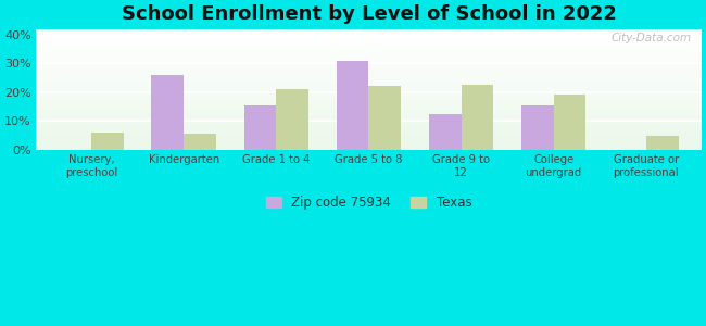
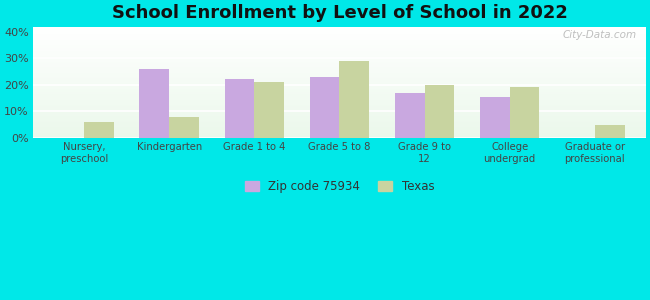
Texas/Kindergarten: 5.5% -> 8.0%
Zip code 75934/Grade 1 to 4: 15.5% -> 22.0%
Zip code 75934/Grade 5 to 8: 31.0% -> 23.0%
Texas/Grade 5 to 8: 22.0% -> 29.0%
Zip code 75934/Grade 9 to 12: 12.5% -> 17.0%
Texas/Grade 9 to 12: 22.5% -> 20.0%
